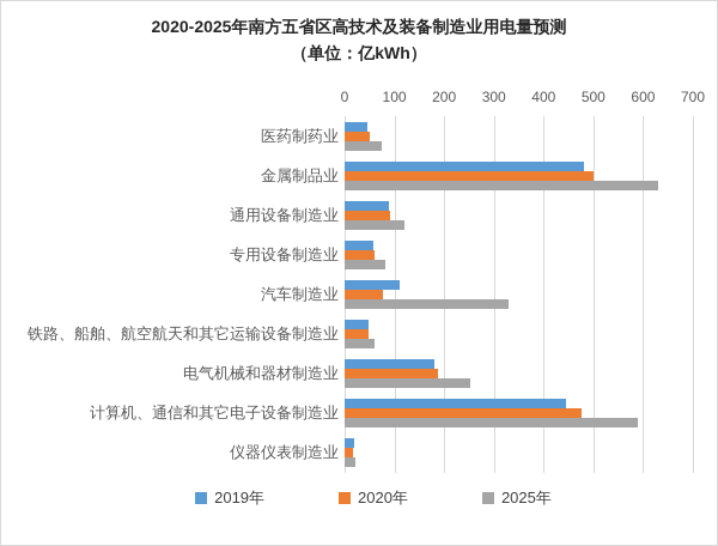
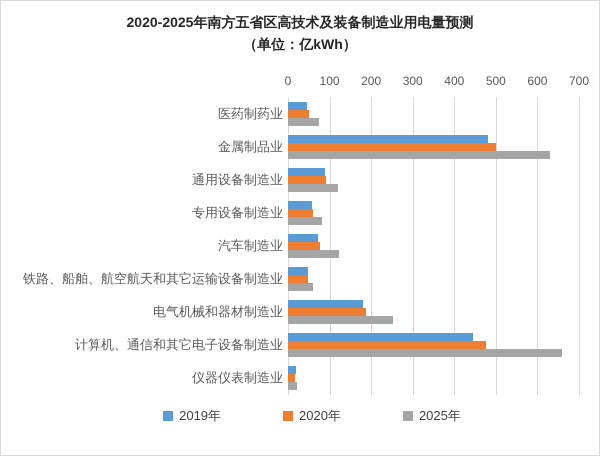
2019年/汽车制造业: 110 -> 70
2025年/汽车制造业: 330 -> 120
2025年/计算机、通信和其它电子设备制造业: 590 -> 660
